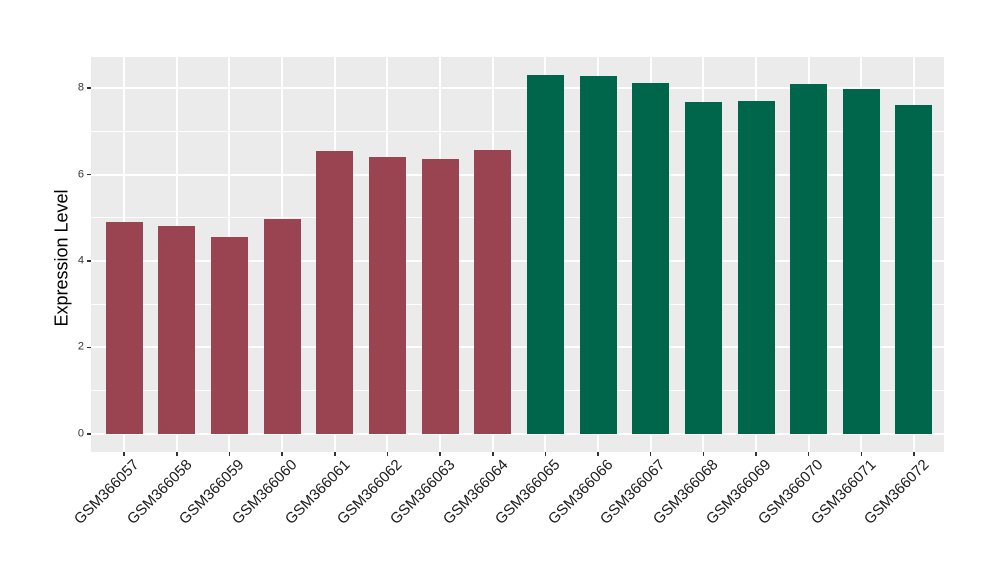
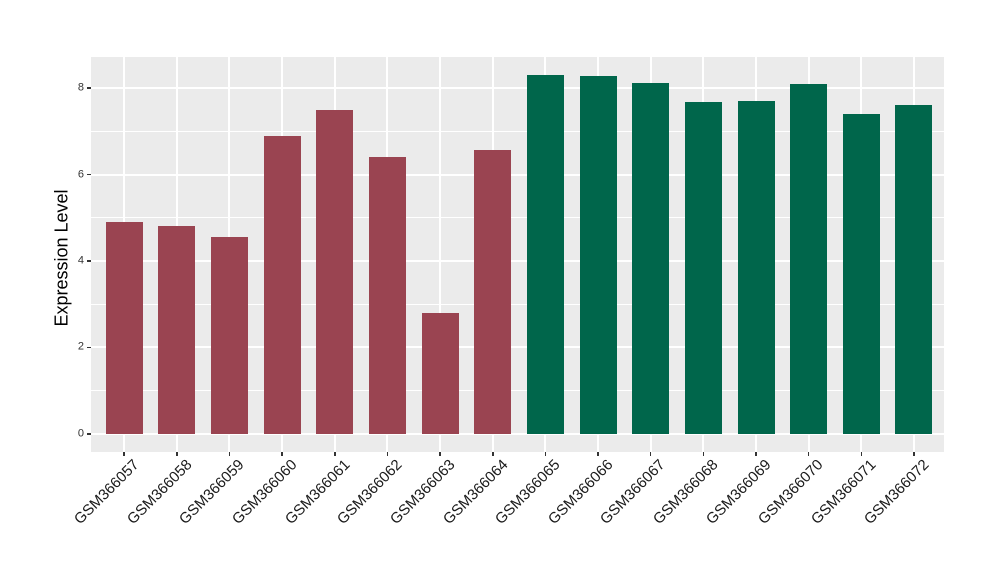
GSM366060: 5.0 -> 6.9
GSM366061: 6.5 -> 7.5
GSM366063: 6.4 -> 2.8
GSM366071: 8.0 -> 7.4
